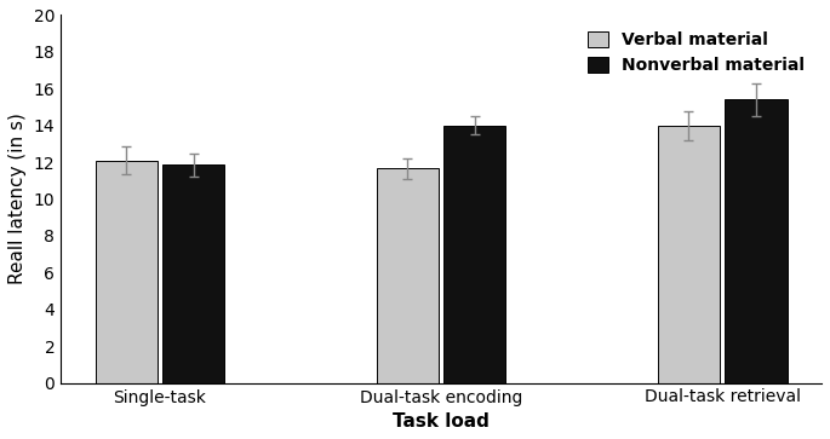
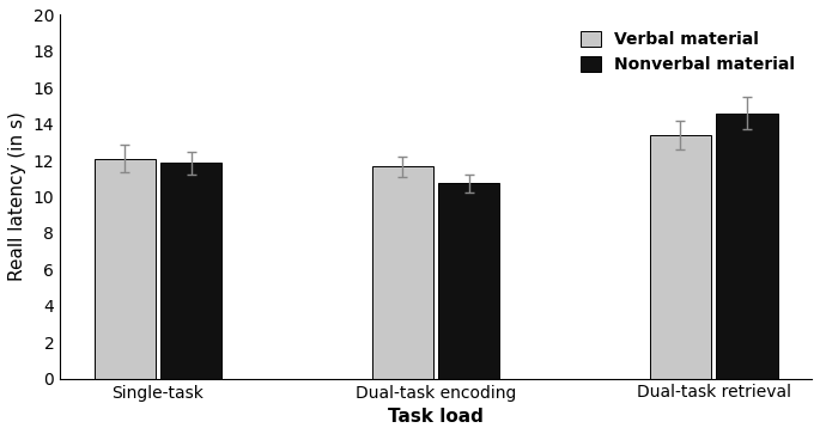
Nonverbal material/Dual-task encoding: 14.0 -> 10.8
Verbal material/Dual-task retrieval: 14.0 -> 13.4
Nonverbal material/Dual-task retrieval: 15.4 -> 14.6
